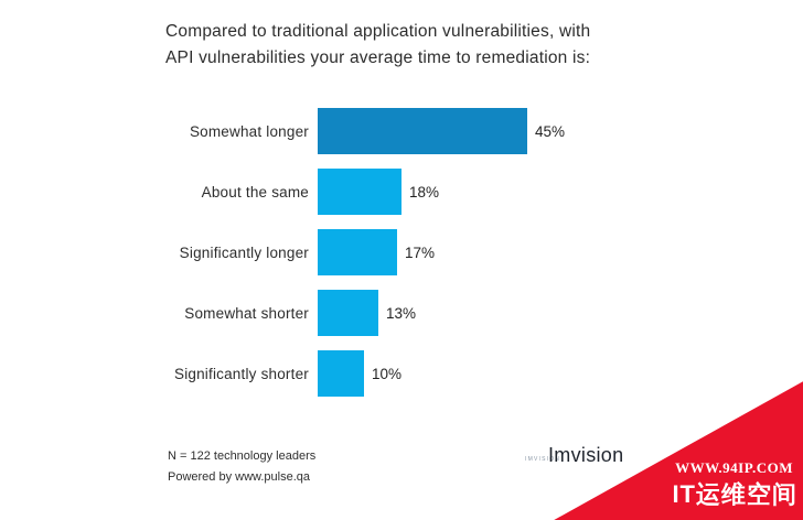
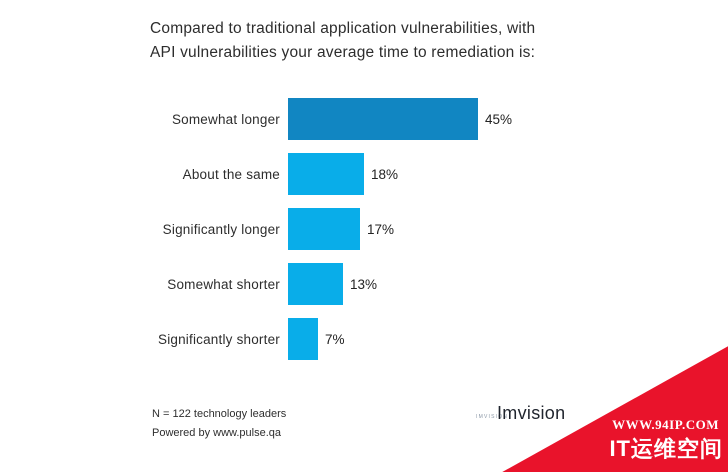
Significantly shorter: 10% -> 7%
